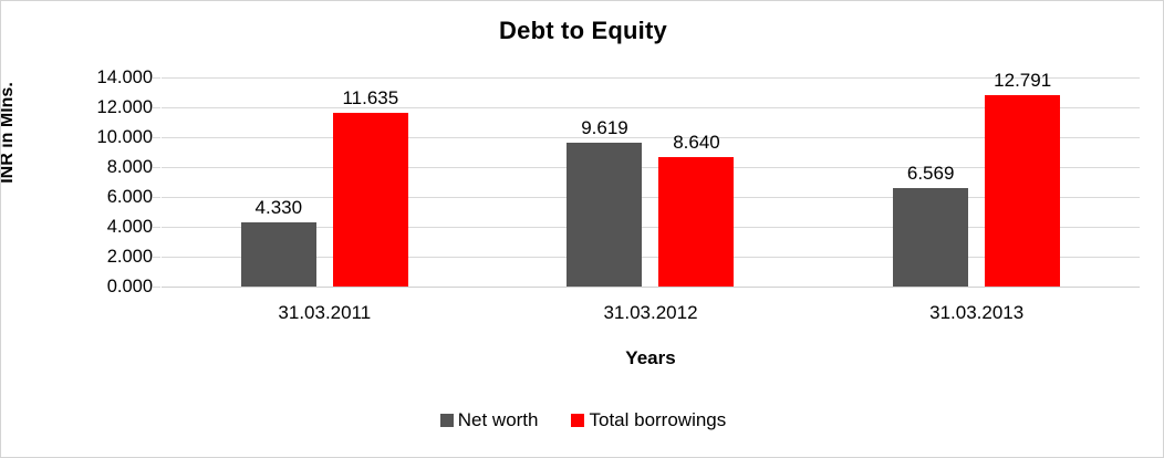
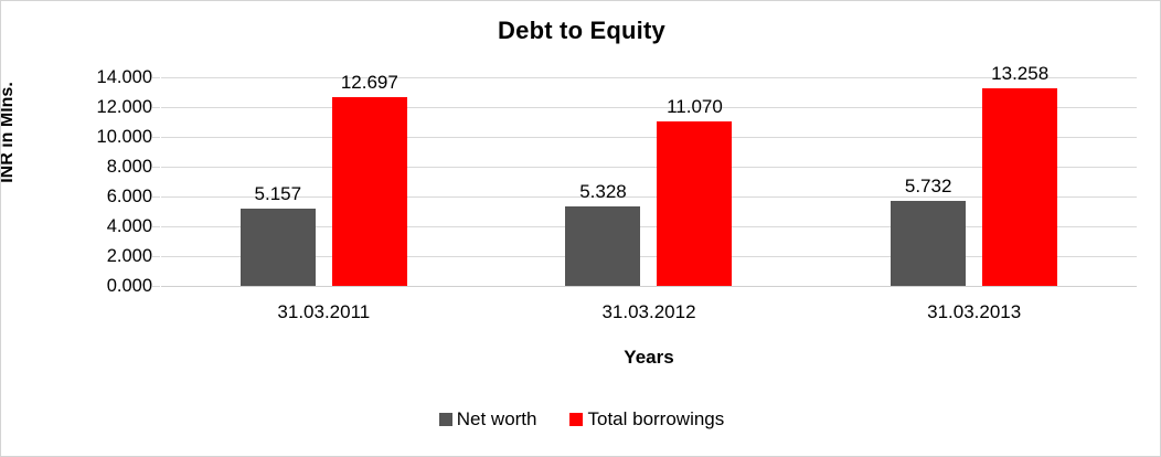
Net worth/31.03.2011: 4.330 -> 5.157
Total borrowings/31.03.2011: 11.635 -> 12.697
Net worth/31.03.2012: 9.619 -> 5.328
Total borrowings/31.03.2012: 8.640 -> 11.070
Net worth/31.03.2013: 6.569 -> 5.732
Total borrowings/31.03.2013: 12.791 -> 13.258
